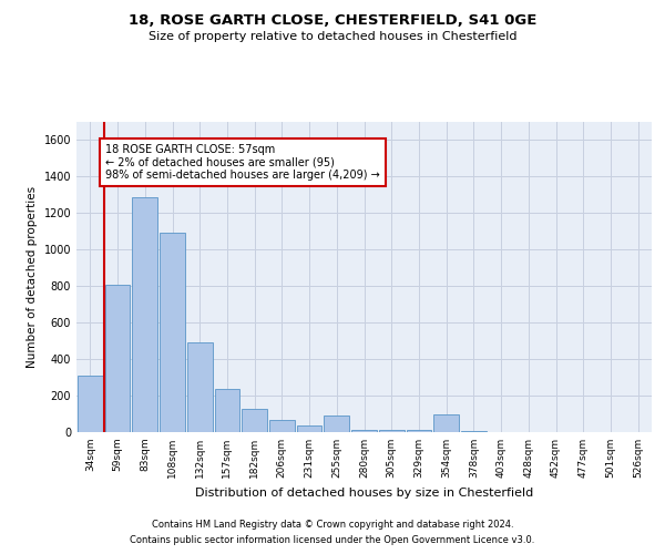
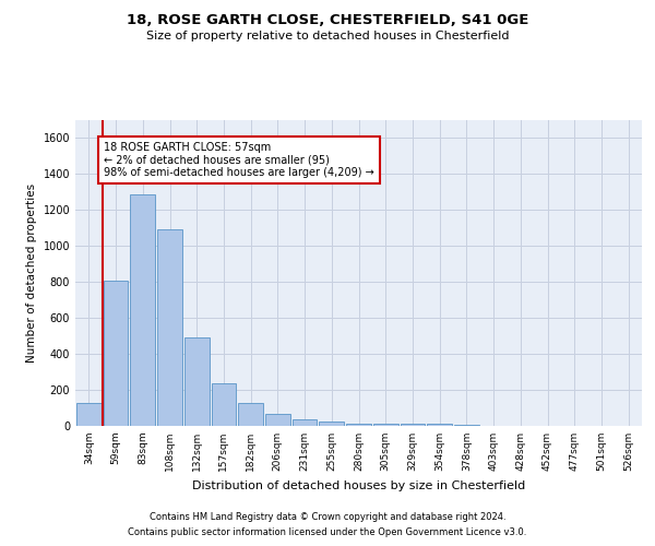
34sqm: 310 -> 130
255sqm: 90 -> 20
354sqm: 100 -> 10
